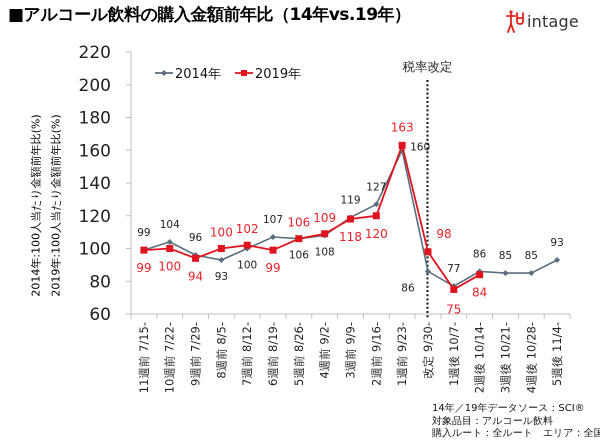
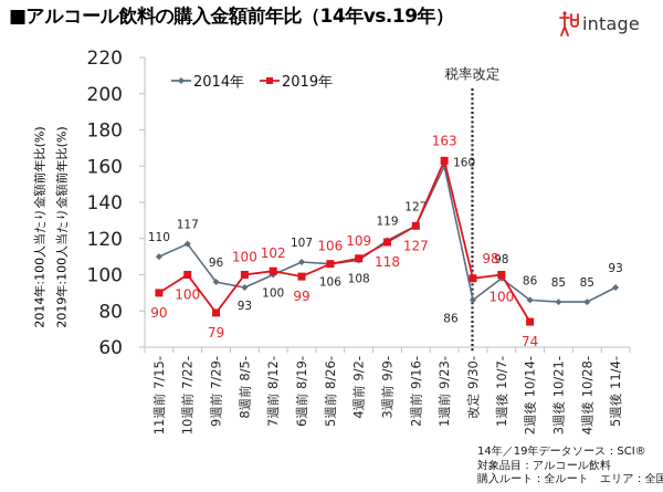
2014年/11週前 7/15-: 99 -> 110
2019年/11週前 7/15-: 99 -> 90
2014年/10週前 7/22-: 104 -> 117
2019年/9週前 7/29-: 94 -> 79
2019年/2週前 9/16-: 120 -> 127
2014年/1週後 10/7-: 77 -> 98
2019年/1週後 10/7-: 75 -> 100
2019年/2週後 10/14-: 84 -> 74
